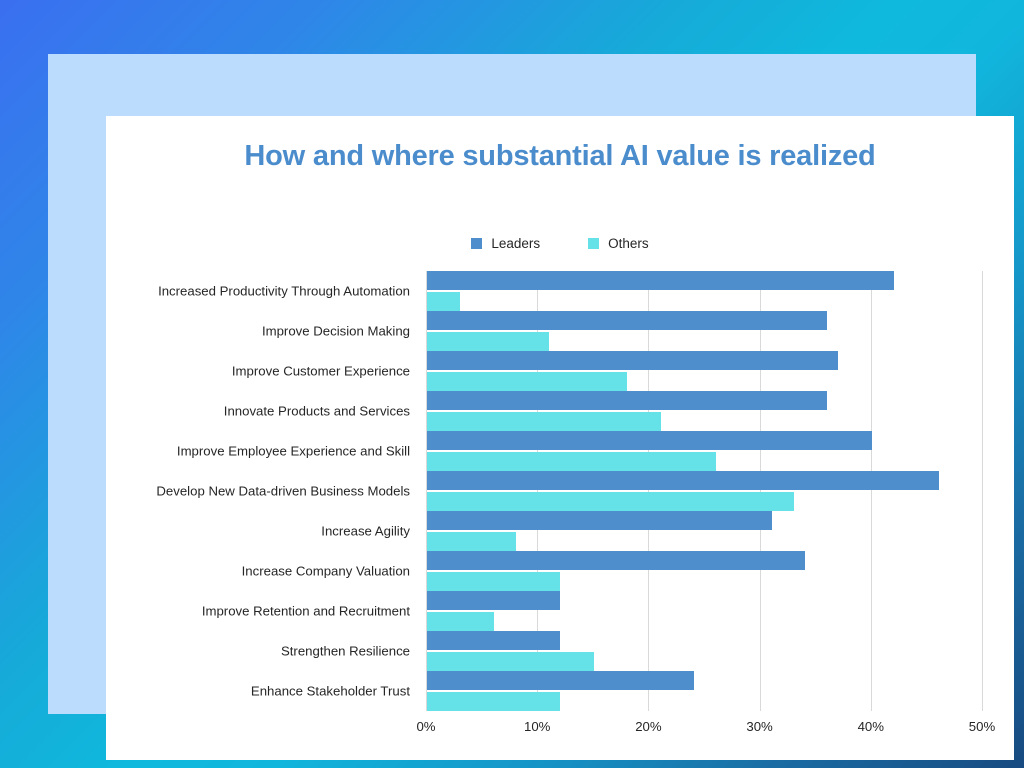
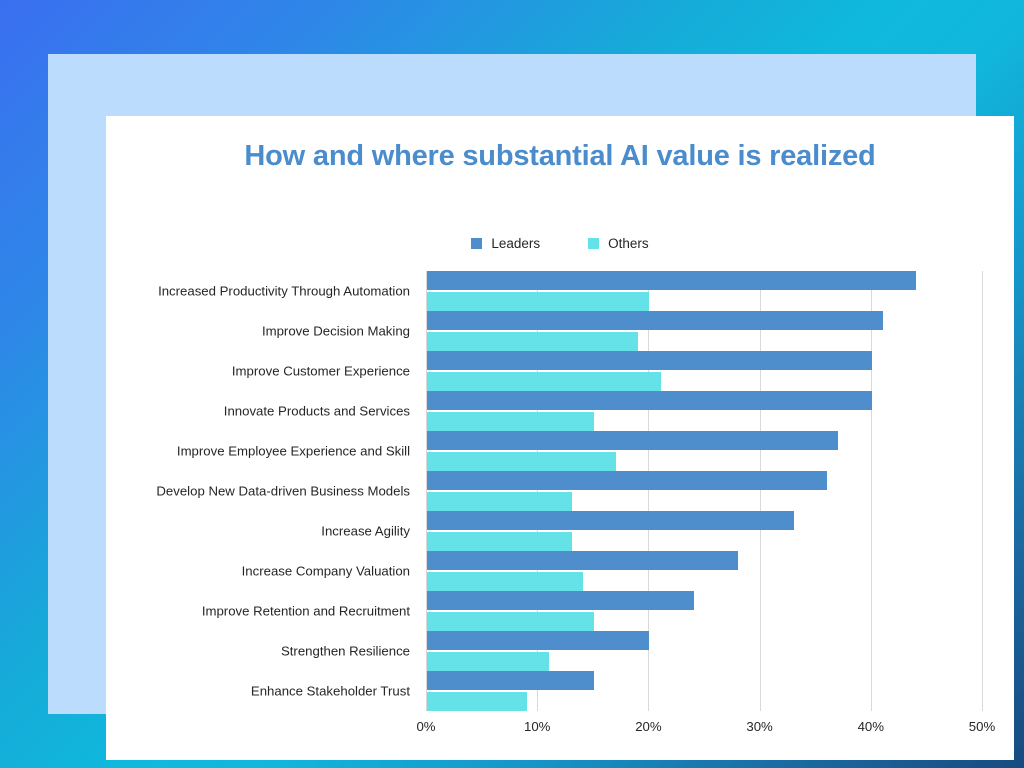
Leaders/Increased Productivity Through Automation: 42% -> 44%
Others/Increased Productivity Through Automation: 3% -> 20%
Leaders/Improve Decision Making: 36% -> 41%
Others/Improve Decision Making: 11% -> 19%
Leaders/Improve Customer Experience: 37% -> 40%
Others/Improve Customer Experience: 18% -> 21%
Leaders/Innovate Products and Services: 36% -> 40%
Others/Innovate Products and Services: 21% -> 15%
Leaders/Improve Employee Experience and Skill: 40% -> 37%
Others/Improve Employee Experience and Skill: 26% -> 17%
Leaders/Develop New Data-driven Business Models: 46% -> 36%
Others/Develop New Data-driven Business Models: 33% -> 13%
Leaders/Increase Agility: 31% -> 33%
Others/Increase Agility: 8% -> 13%
Leaders/Increase Company Valuation: 34% -> 28%
Others/Increase Company Valuation: 12% -> 14%
Leaders/Improve Retention and Recruitment: 12% -> 24%
Others/Improve Retention and Recruitment: 6% -> 15%
Leaders/Strengthen Resilience: 12% -> 20%
Others/Strengthen Resilience: 15% -> 11%
Leaders/Enhance Stakeholder Trust: 24% -> 15%
Others/Enhance Stakeholder Trust: 12% -> 9%
